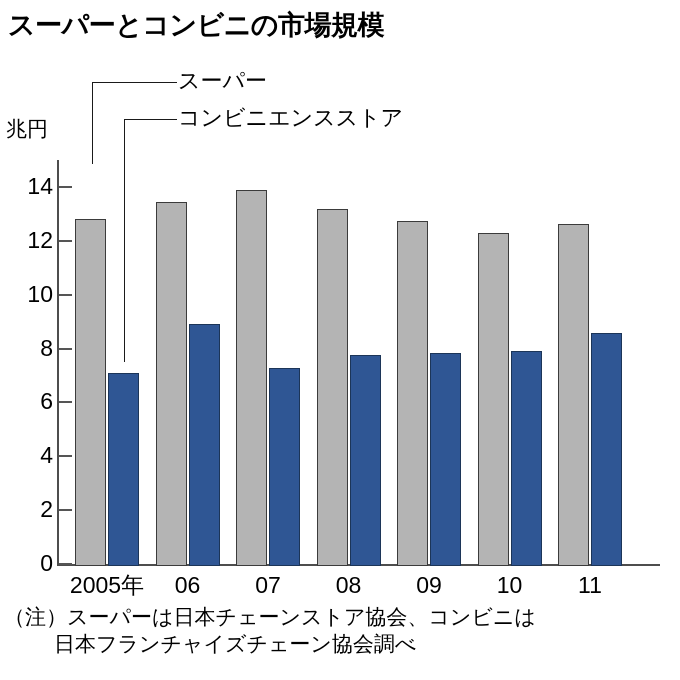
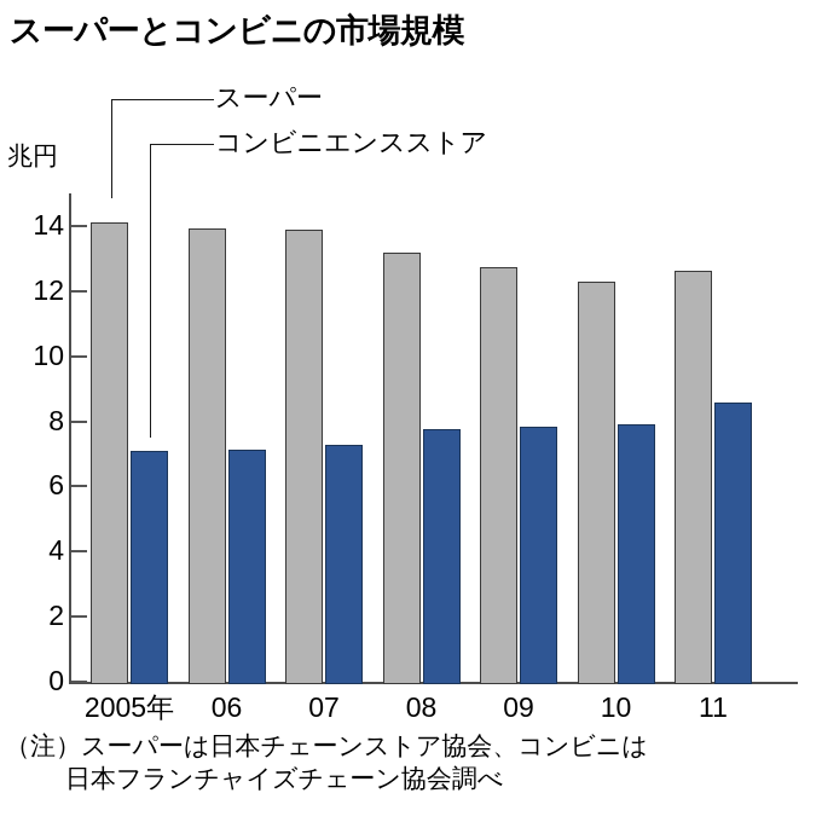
スーパー/2005年: 12.9 -> 14.2
スーパー/06: 13.5 -> 14.0
コンビニエンスストア/06: 9.0 -> 7.2
